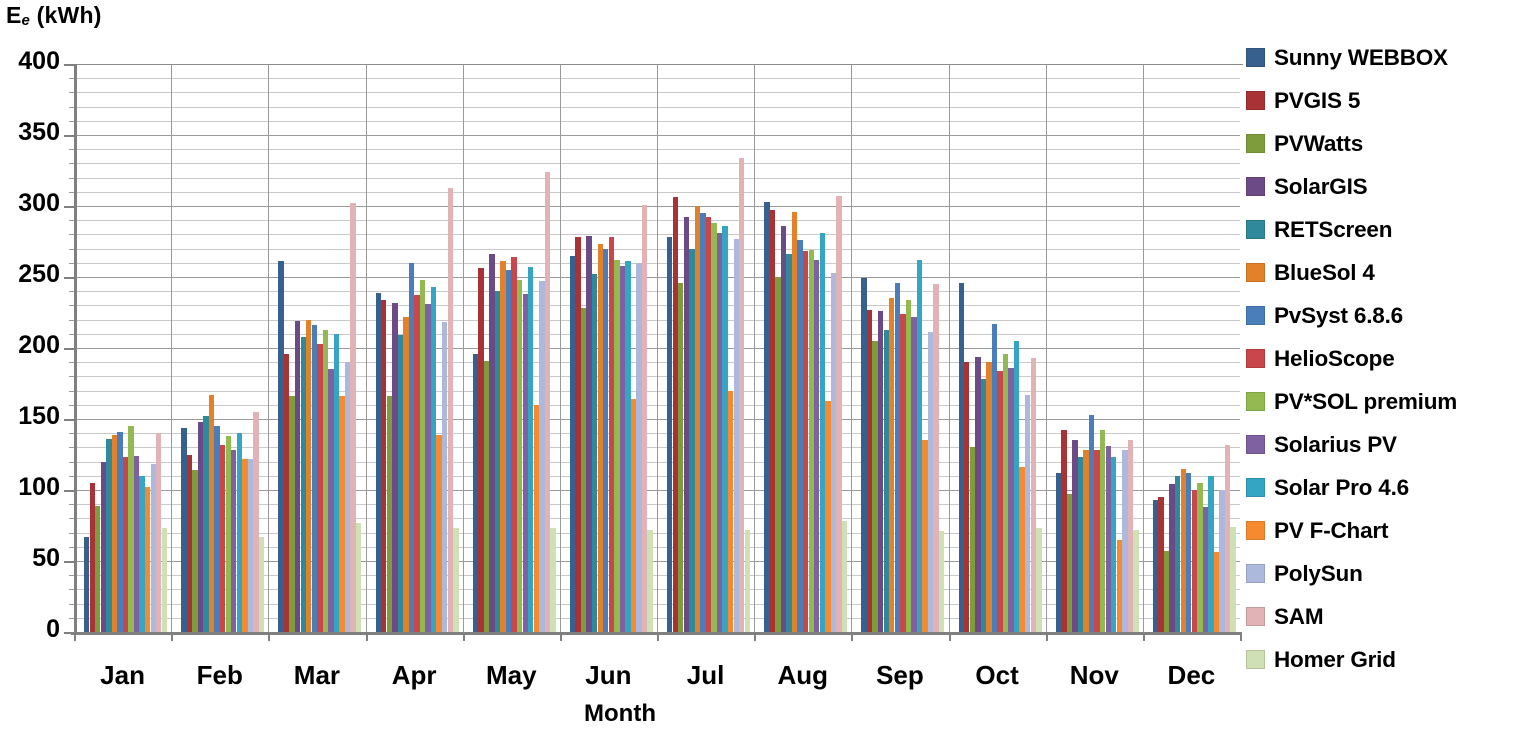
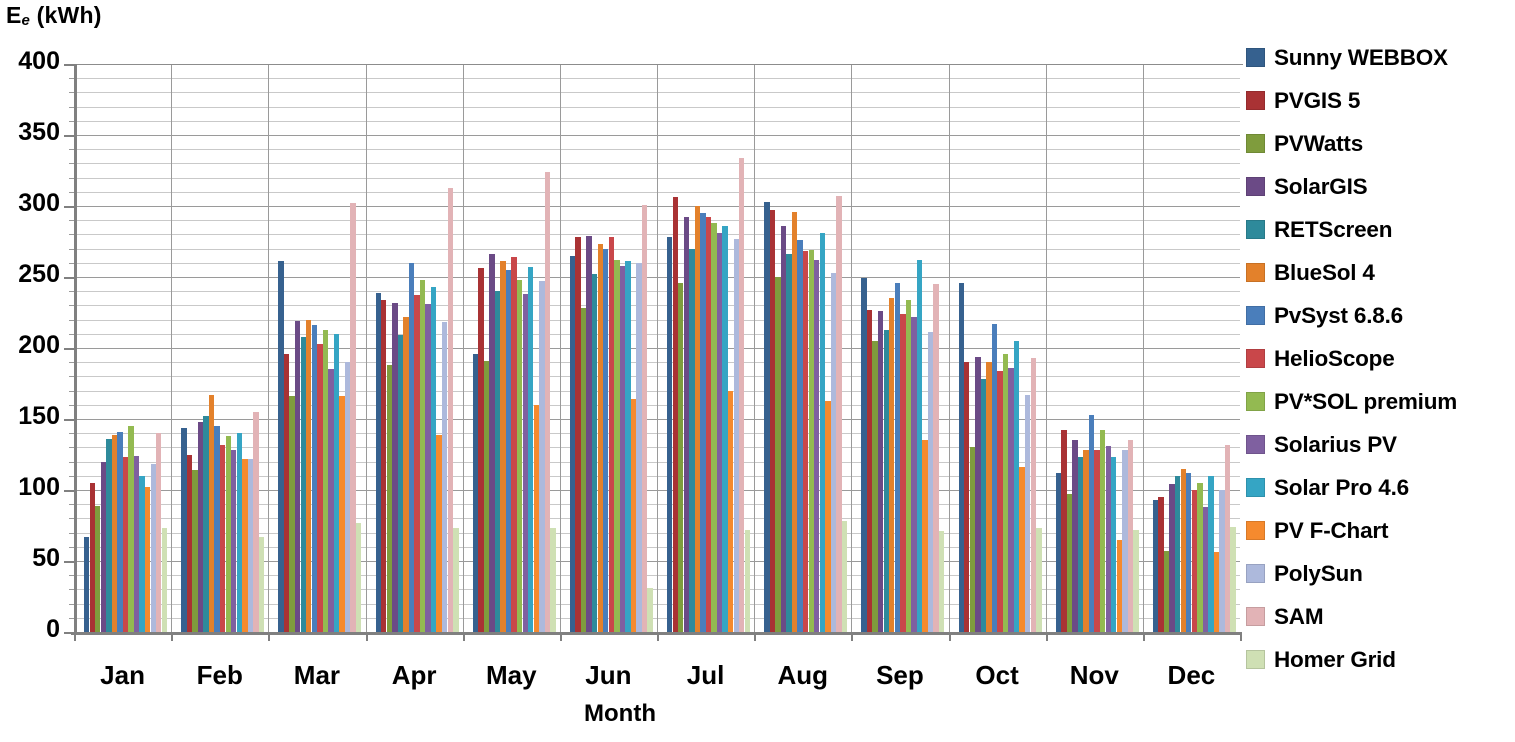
PVWatts/Apr: 166 -> 188
Homer Grid/Jun: 72 -> 31
